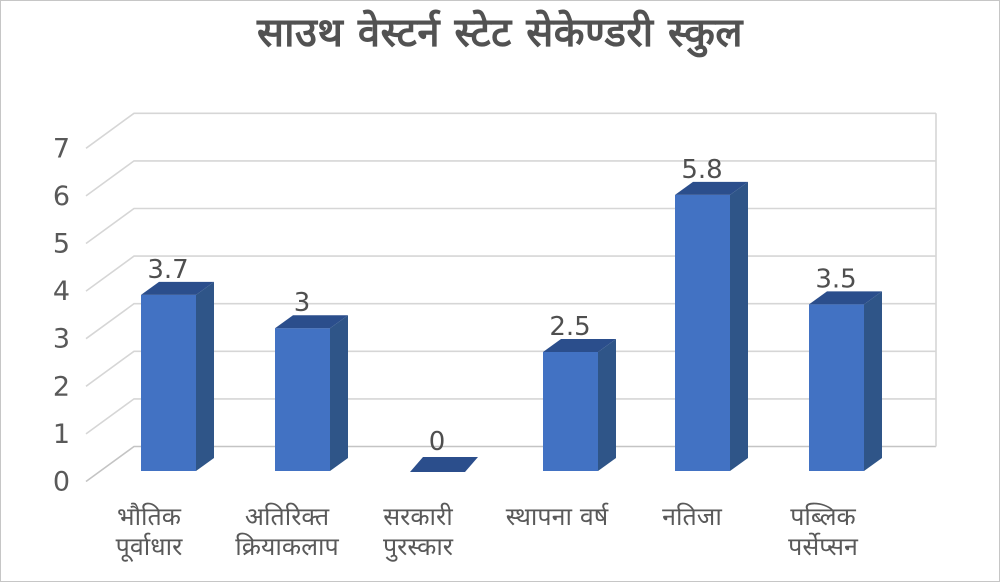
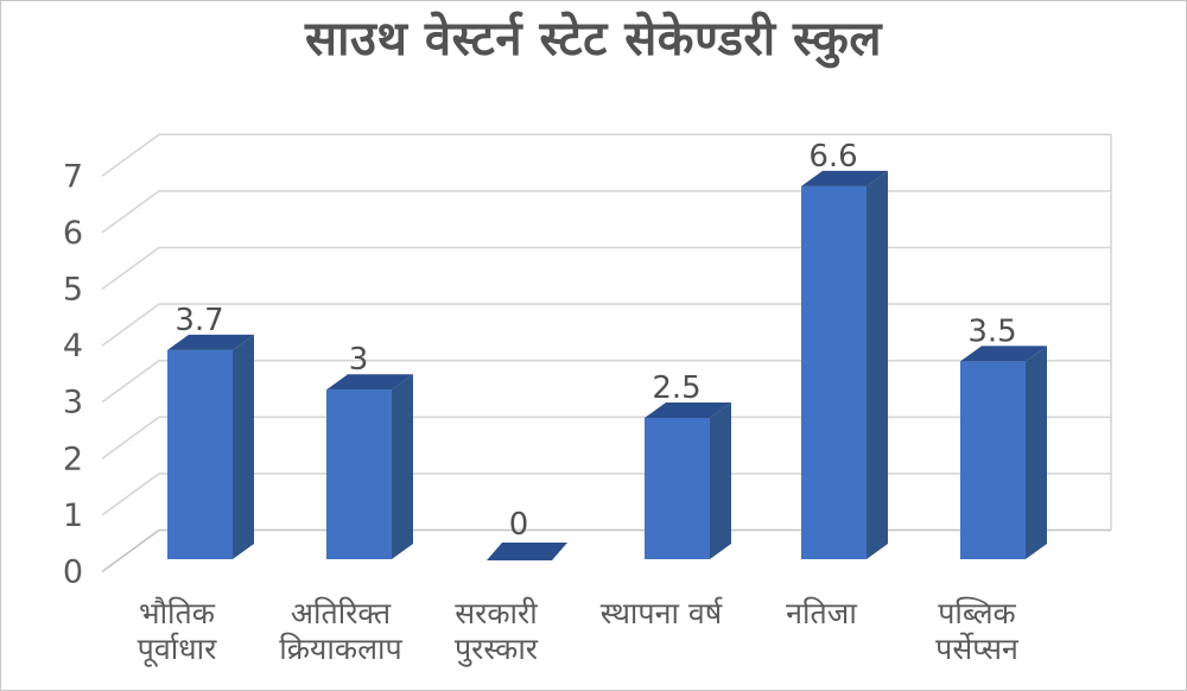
नतिजा: 5.8 -> 6.6
